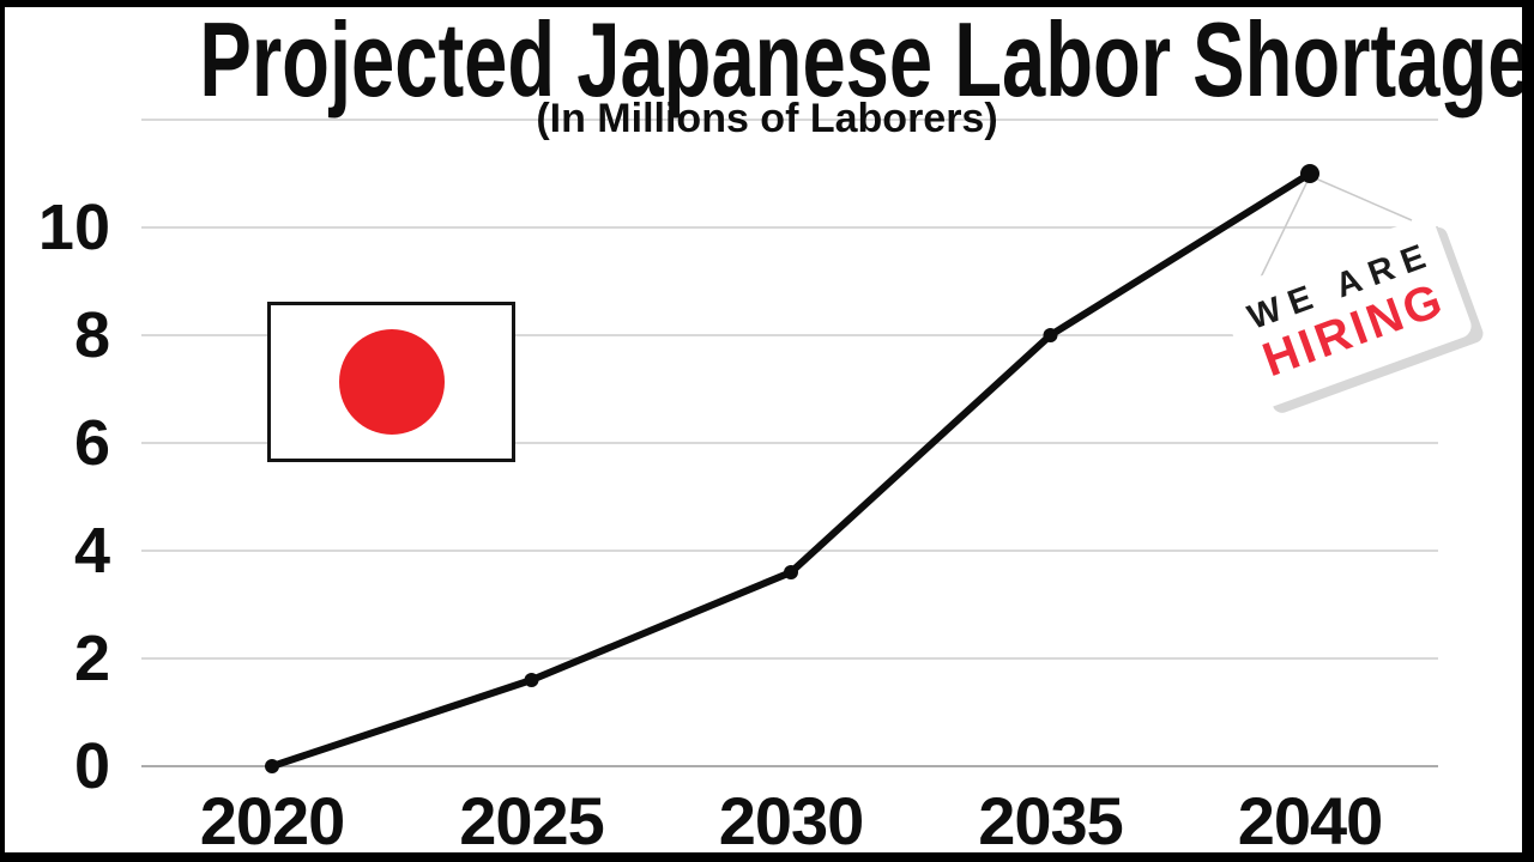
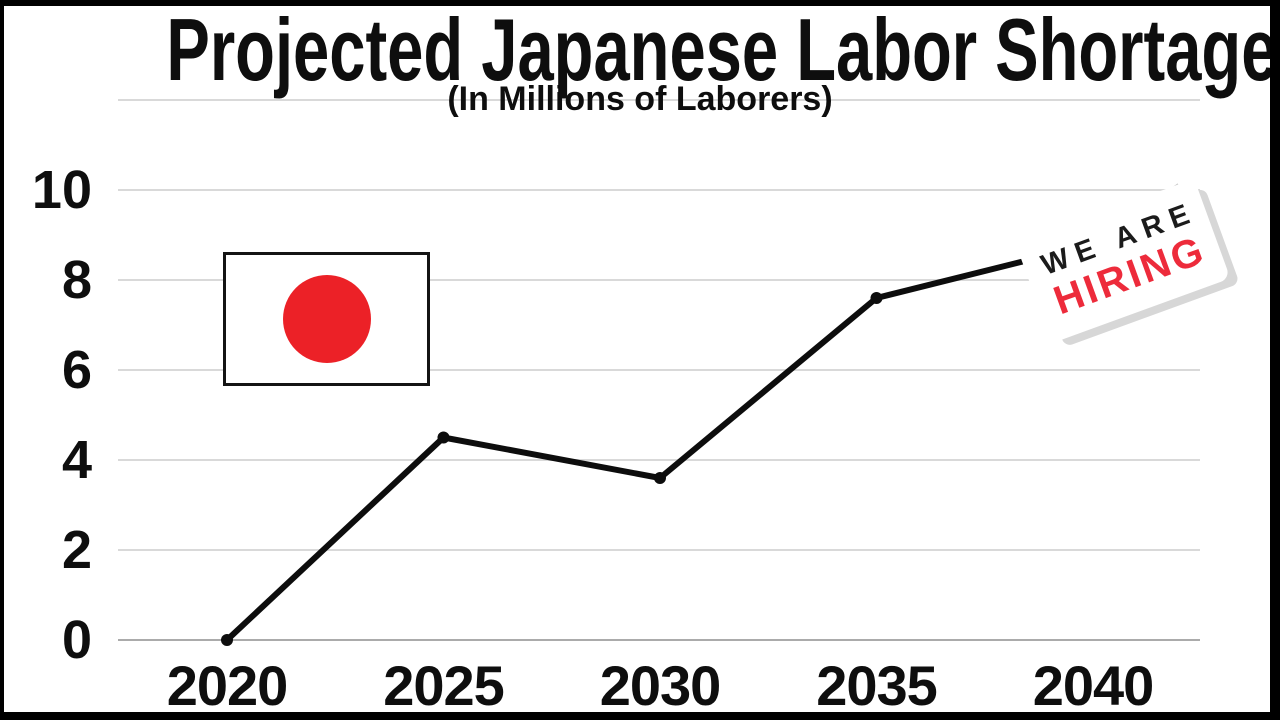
2025: 1.6 -> 4.5
2035: 8.0 -> 7.6
2040: 11.0 -> 8.8
